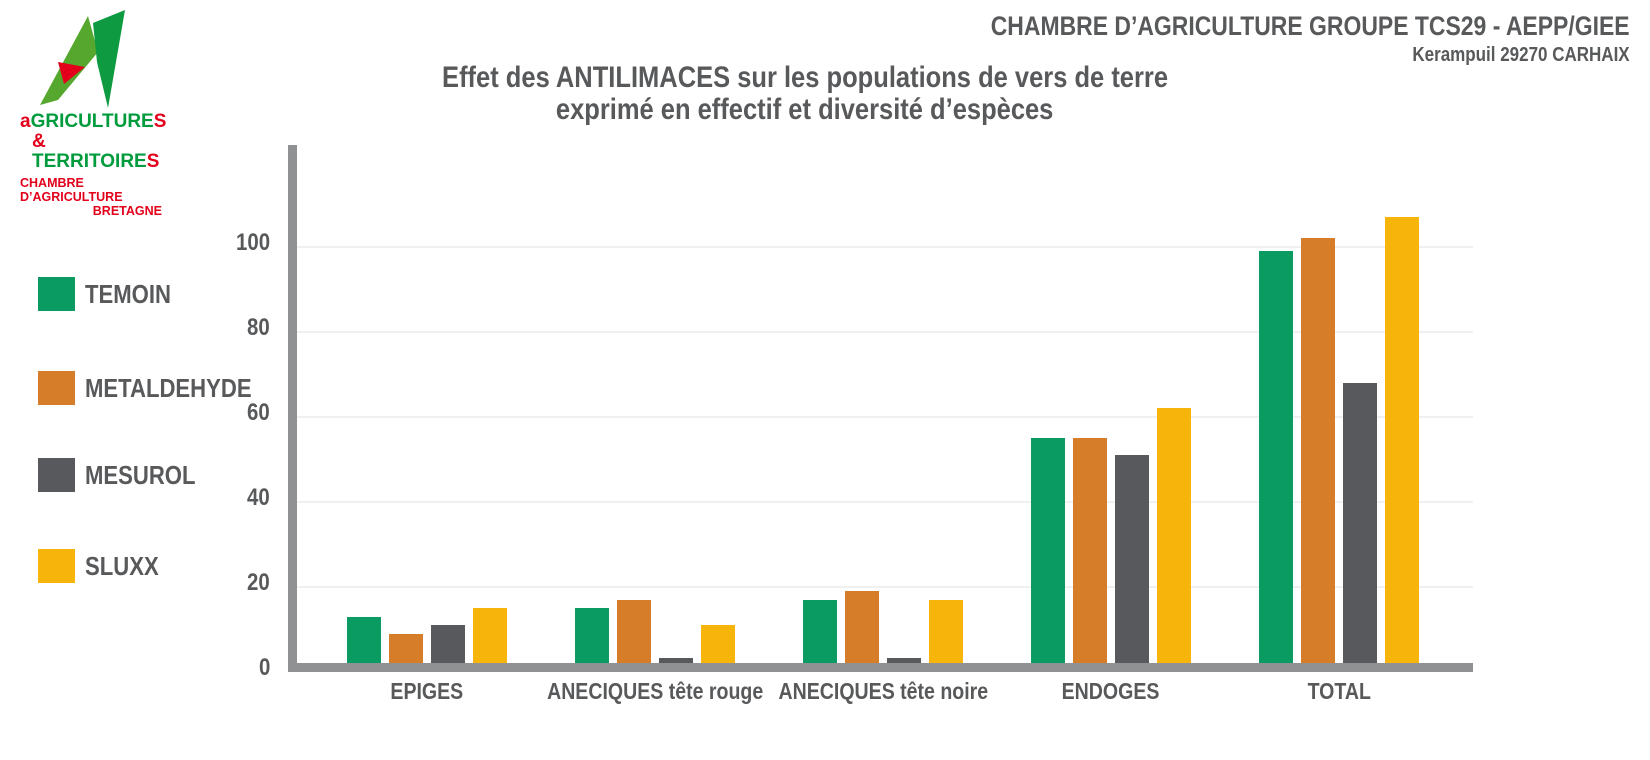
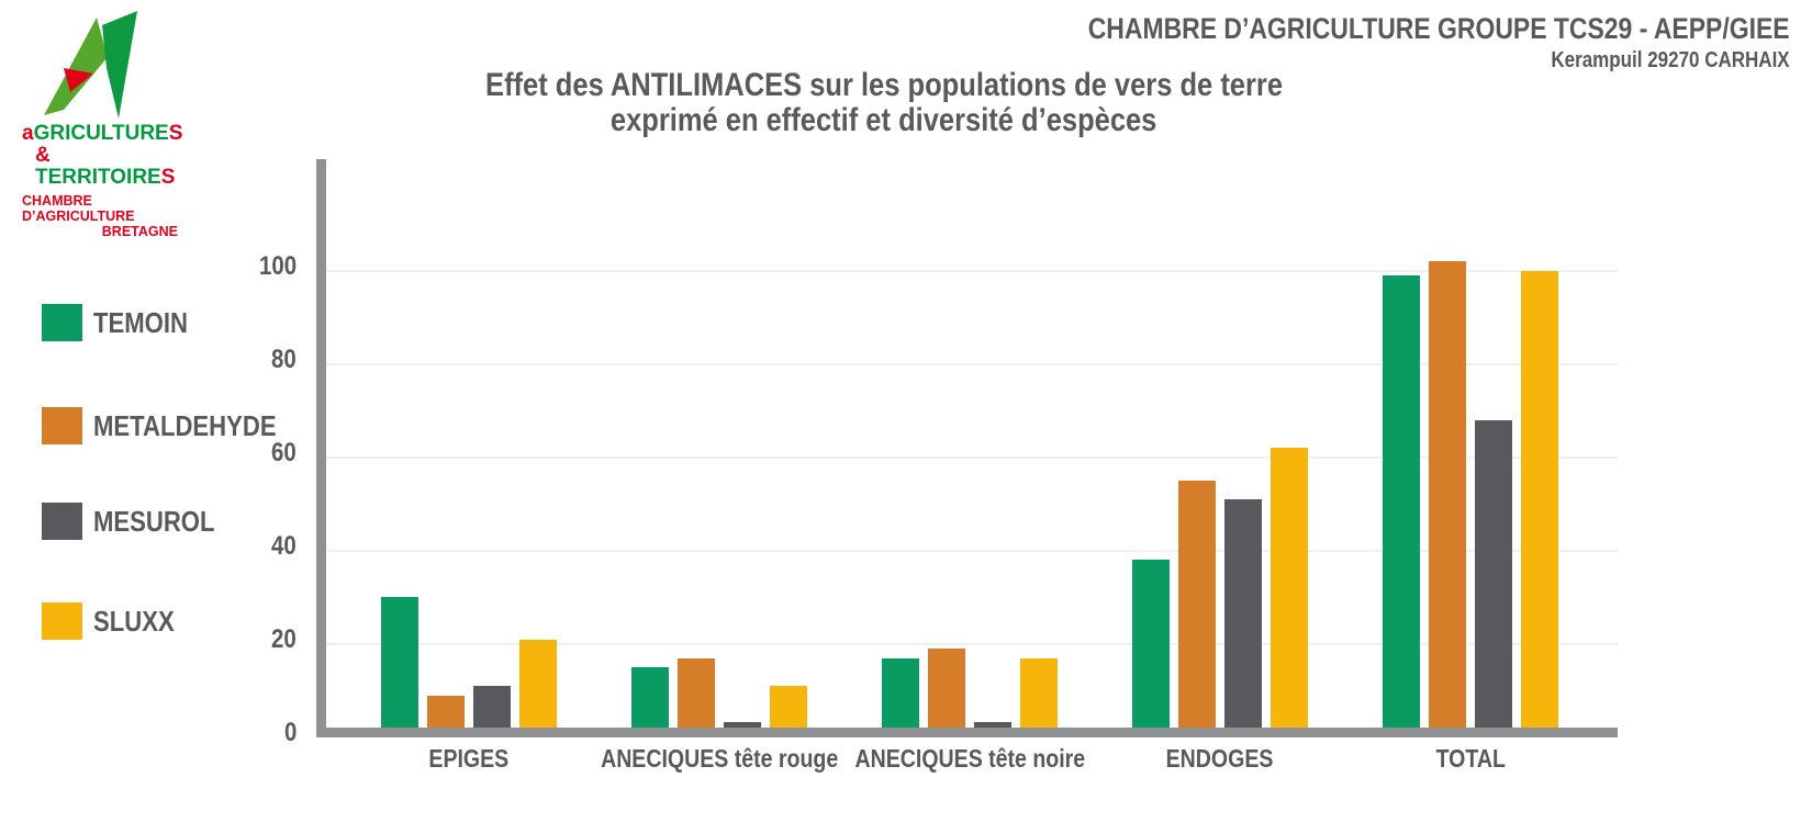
TEMOIN/EPIGES: 13 -> 30
SLUXX/EPIGES: 15 -> 21
TEMOIN/ENDOGES: 55 -> 38
SLUXX/TOTAL: 107 -> 100
